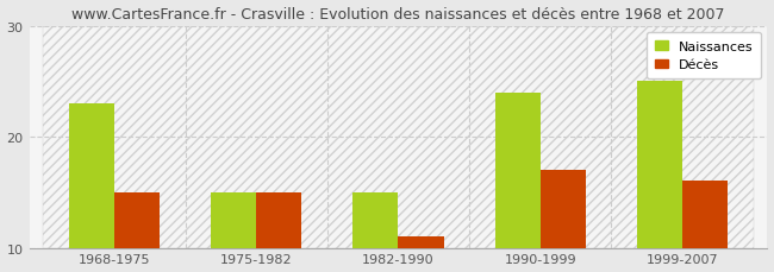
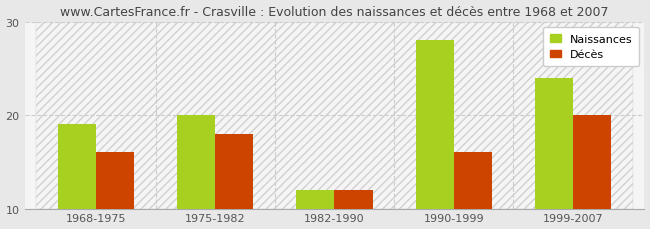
Naissances/1968-1975: 23 -> 19
Décès/1968-1975: 15 -> 16
Naissances/1975-1982: 15 -> 20
Décès/1975-1982: 15 -> 18
Naissances/1982-1990: 15 -> 12
Décès/1982-1990: 11 -> 12
Naissances/1990-1999: 24 -> 28
Décès/1990-1999: 17 -> 16
Naissances/1999-2007: 25 -> 24
Décès/1999-2007: 16 -> 20
